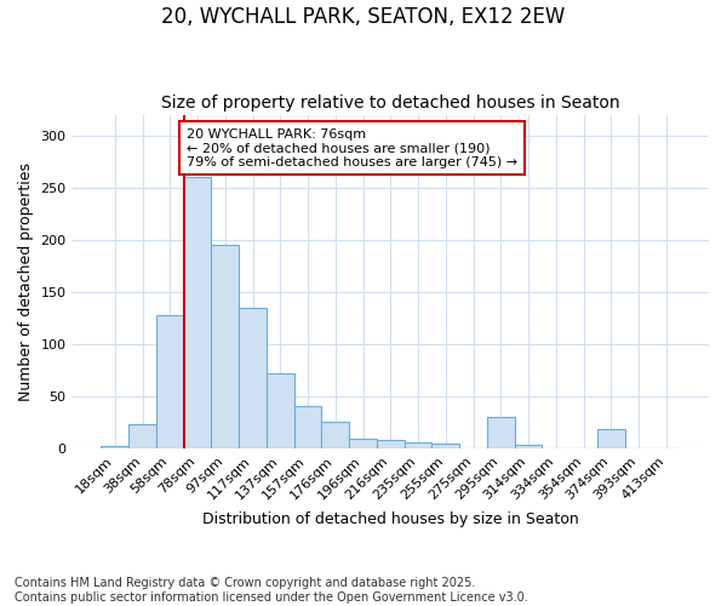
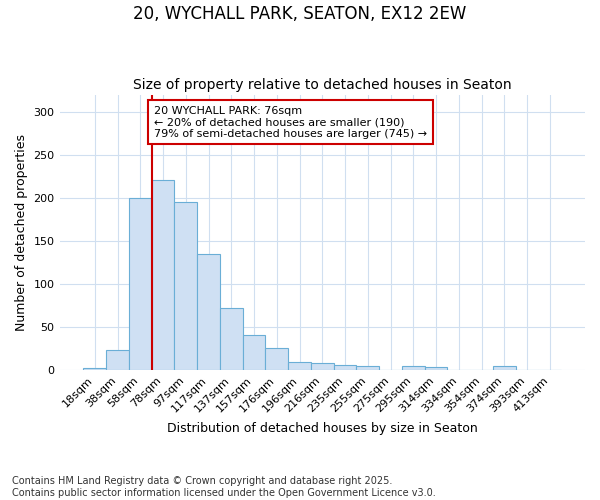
58sqm: 128 -> 200
78sqm: 260 -> 221
295sqm: 30 -> 4
374sqm: 18 -> 4
